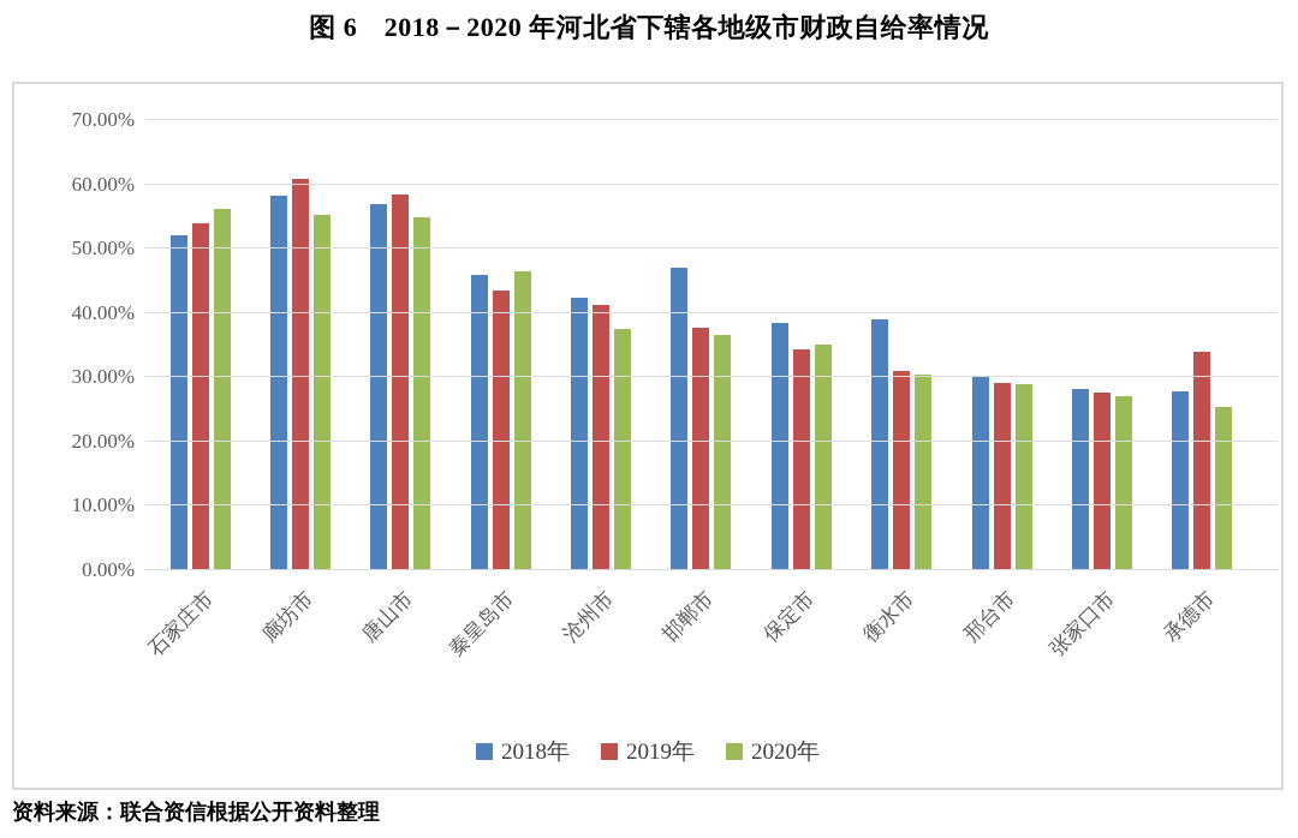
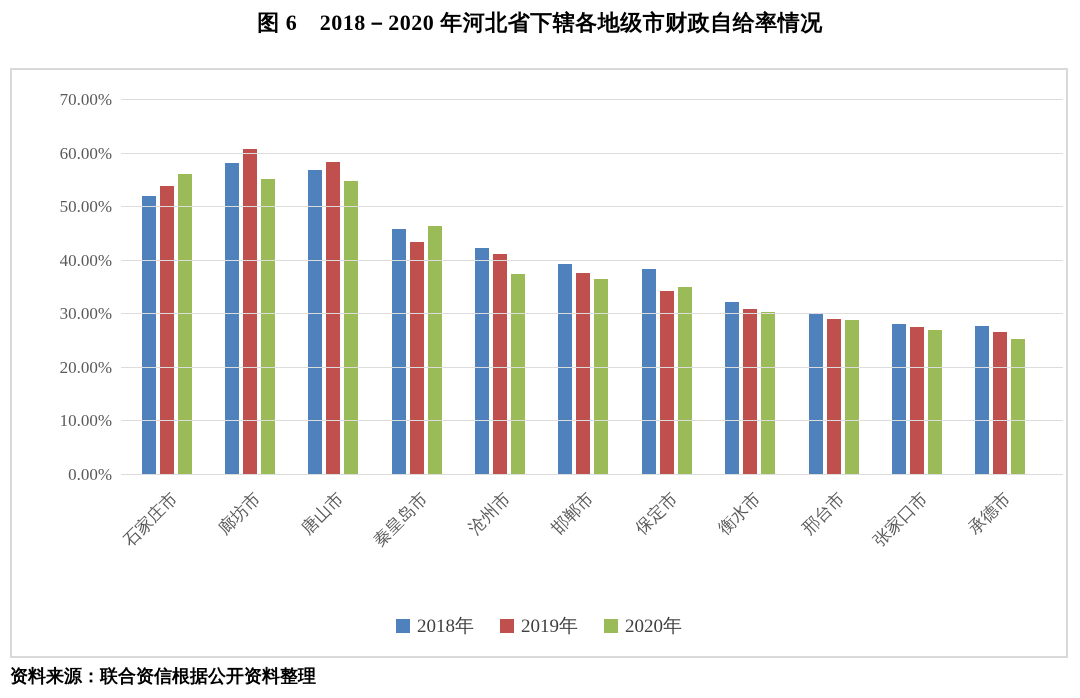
2018年/邯郸市: 47% -> 39%
2018年/衡水市: 39% -> 32%
2019年/承德市: 34% -> 27%
